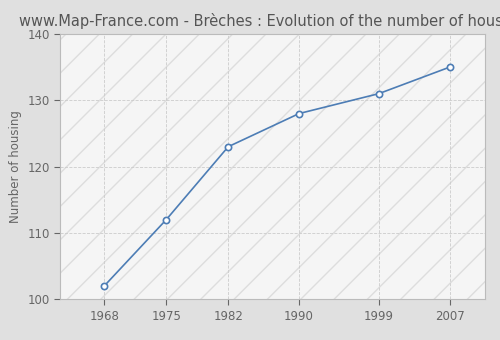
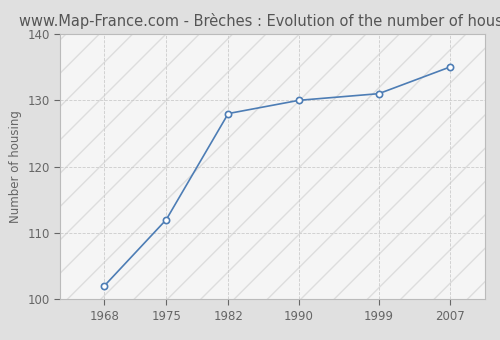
1982: 123 -> 128
1990: 128 -> 130
